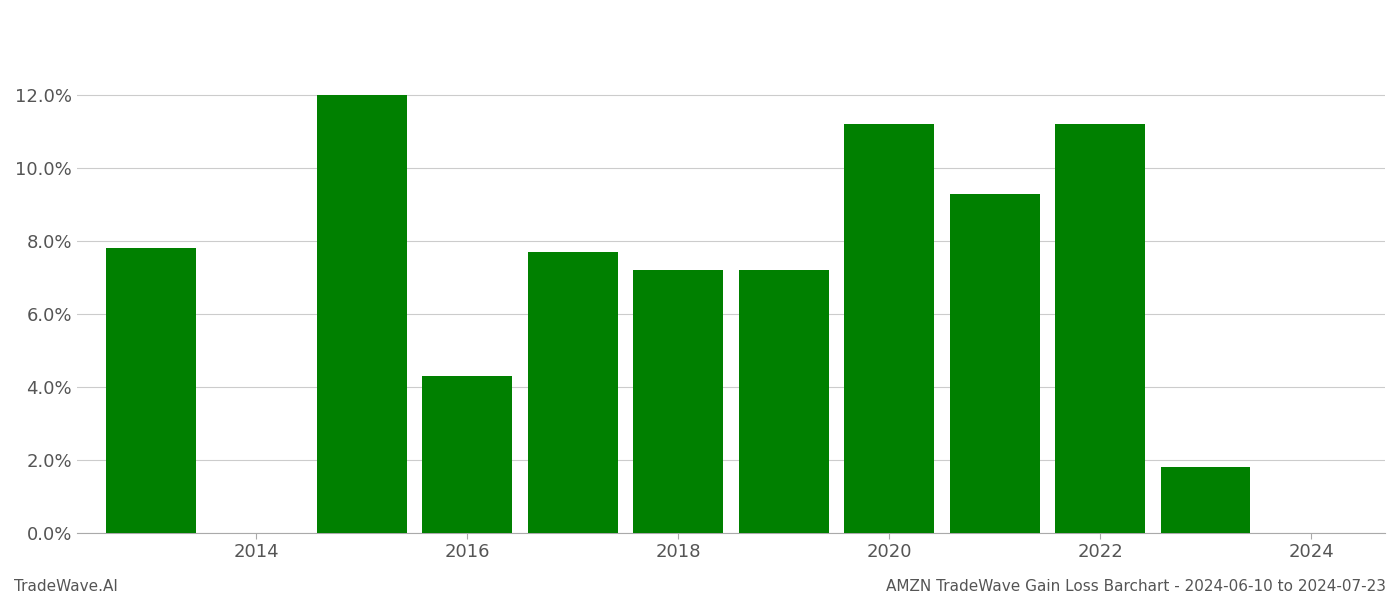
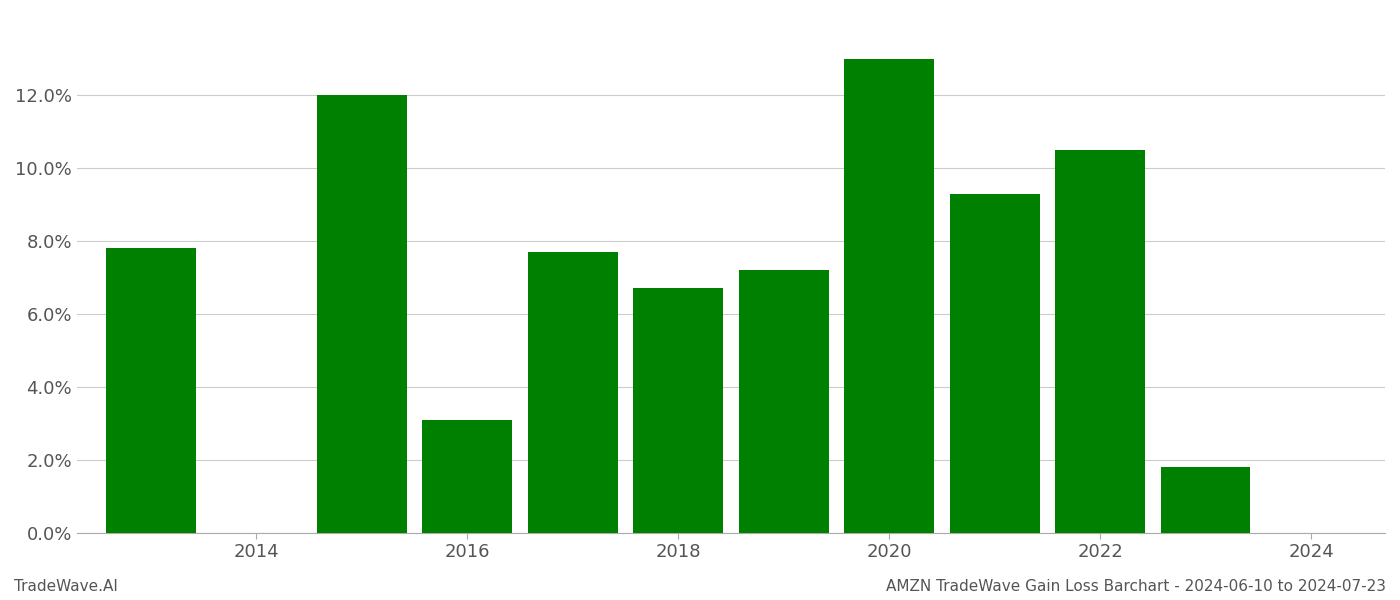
2016: 4.3% -> 3.1%
2018: 7.2% -> 6.7%
2020: 11.2% -> 13.0%
2022: 11.2% -> 10.5%
